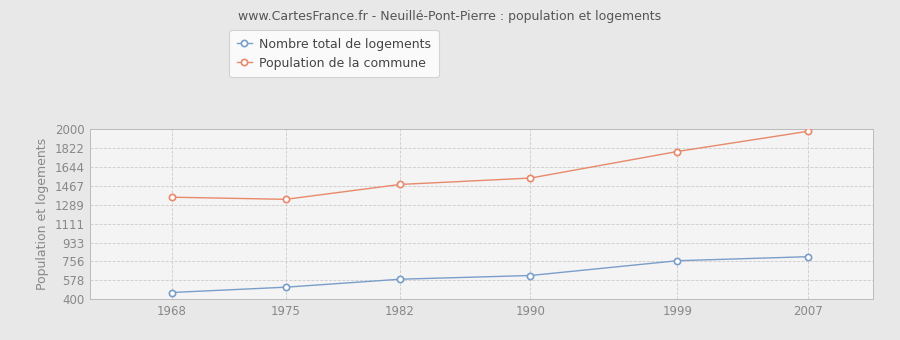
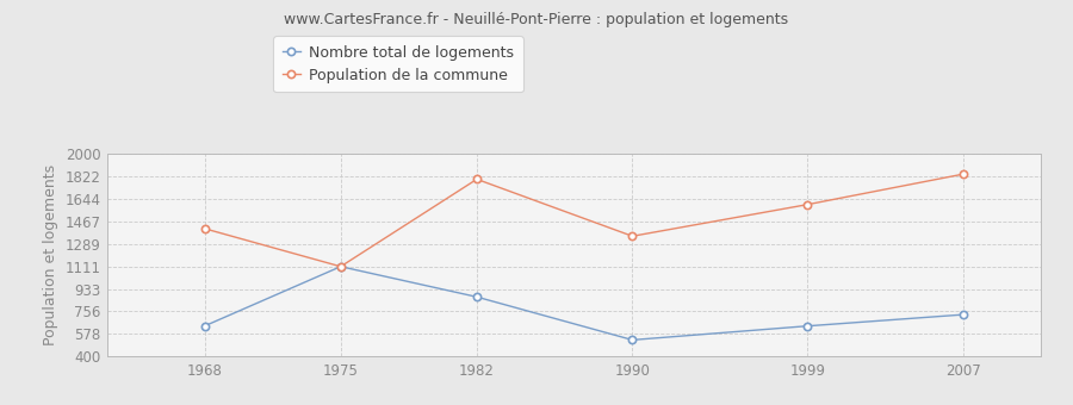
Nombre total de logements/1968: 460 -> 640
Population de la commune/1968: 1360 -> 1410
Nombre total de logements/1975: 510 -> 1110
Population de la commune/1975: 1340 -> 1110
Nombre total de logements/1982: 590 -> 870
Population de la commune/1982: 1480 -> 1800
Nombre total de logements/1990: 620 -> 530
Population de la commune/1990: 1540 -> 1350
Nombre total de logements/1999: 760 -> 640
Population de la commune/1999: 1790 -> 1600
Nombre total de logements/2007: 800 -> 730
Population de la commune/2007: 1980 -> 1840
